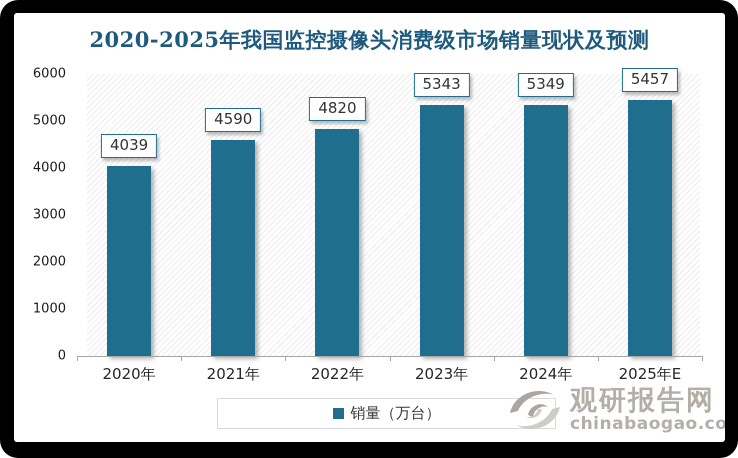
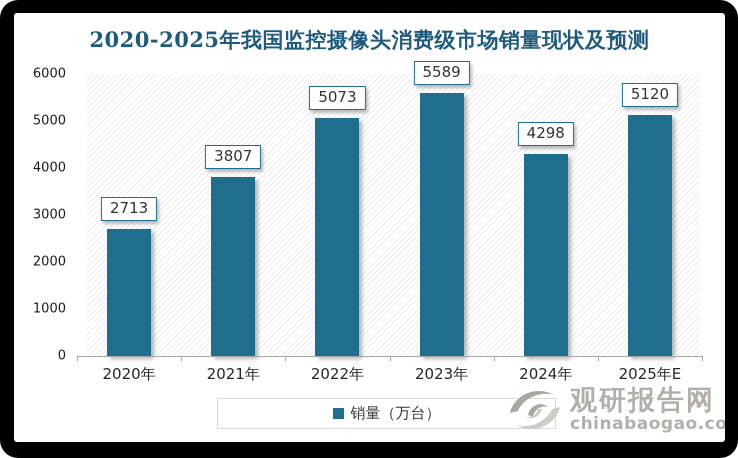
2020年: 4039 -> 2713
2021年: 4590 -> 3807
2022年: 4820 -> 5073
2023年: 5343 -> 5589
2024年: 5349 -> 4298
2025年E: 5457 -> 5120
